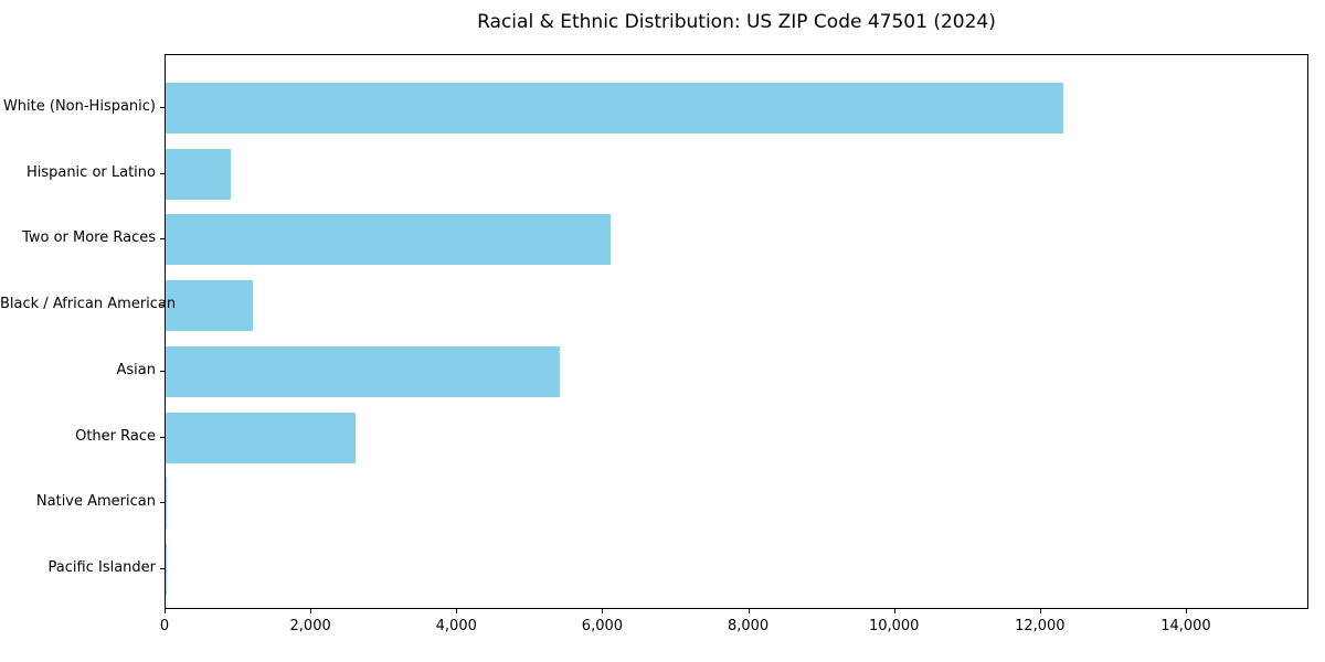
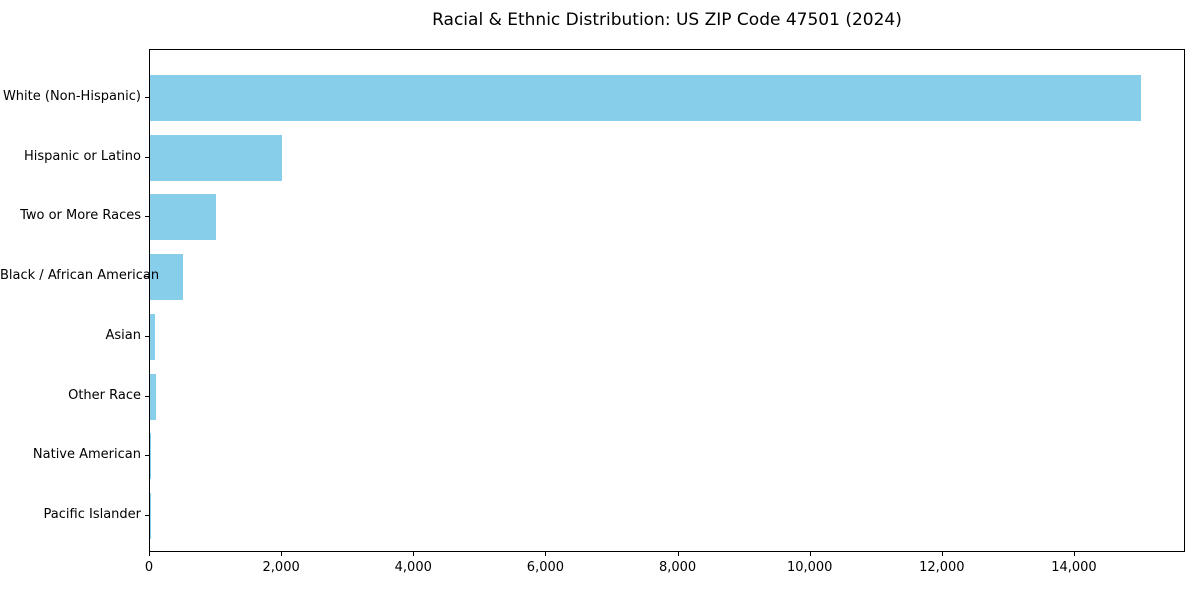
White (Non-Hispanic): 12300 -> 15000
Hispanic or Latino: 900 -> 2000
Two or More Races: 6100 -> 1000
Black / African American: 1200 -> 500
Asian: 5400 -> 100
Other Race: 2600 -> 100
